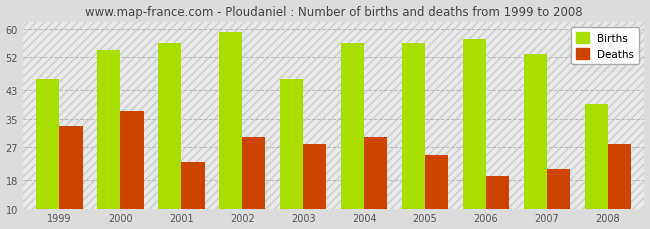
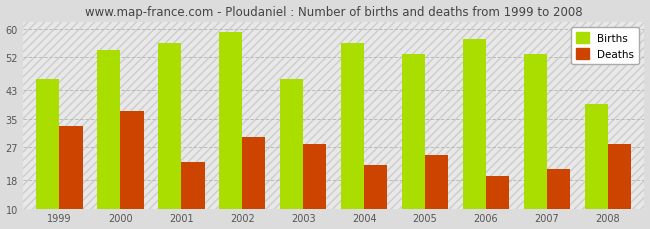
Deaths/2004: 30 -> 22
Births/2005: 56 -> 53
